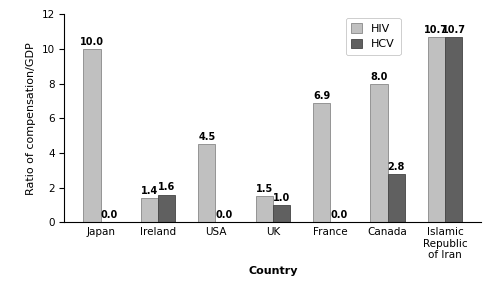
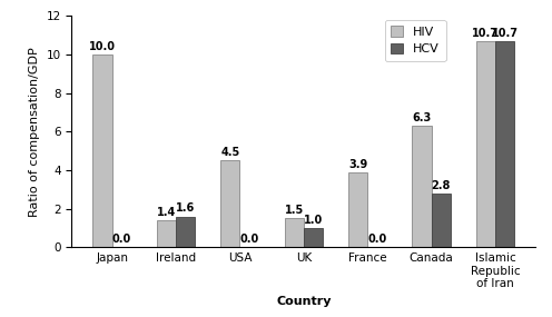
HIV/France: 6.9 -> 3.9
HIV/Canada: 8.0 -> 6.3
